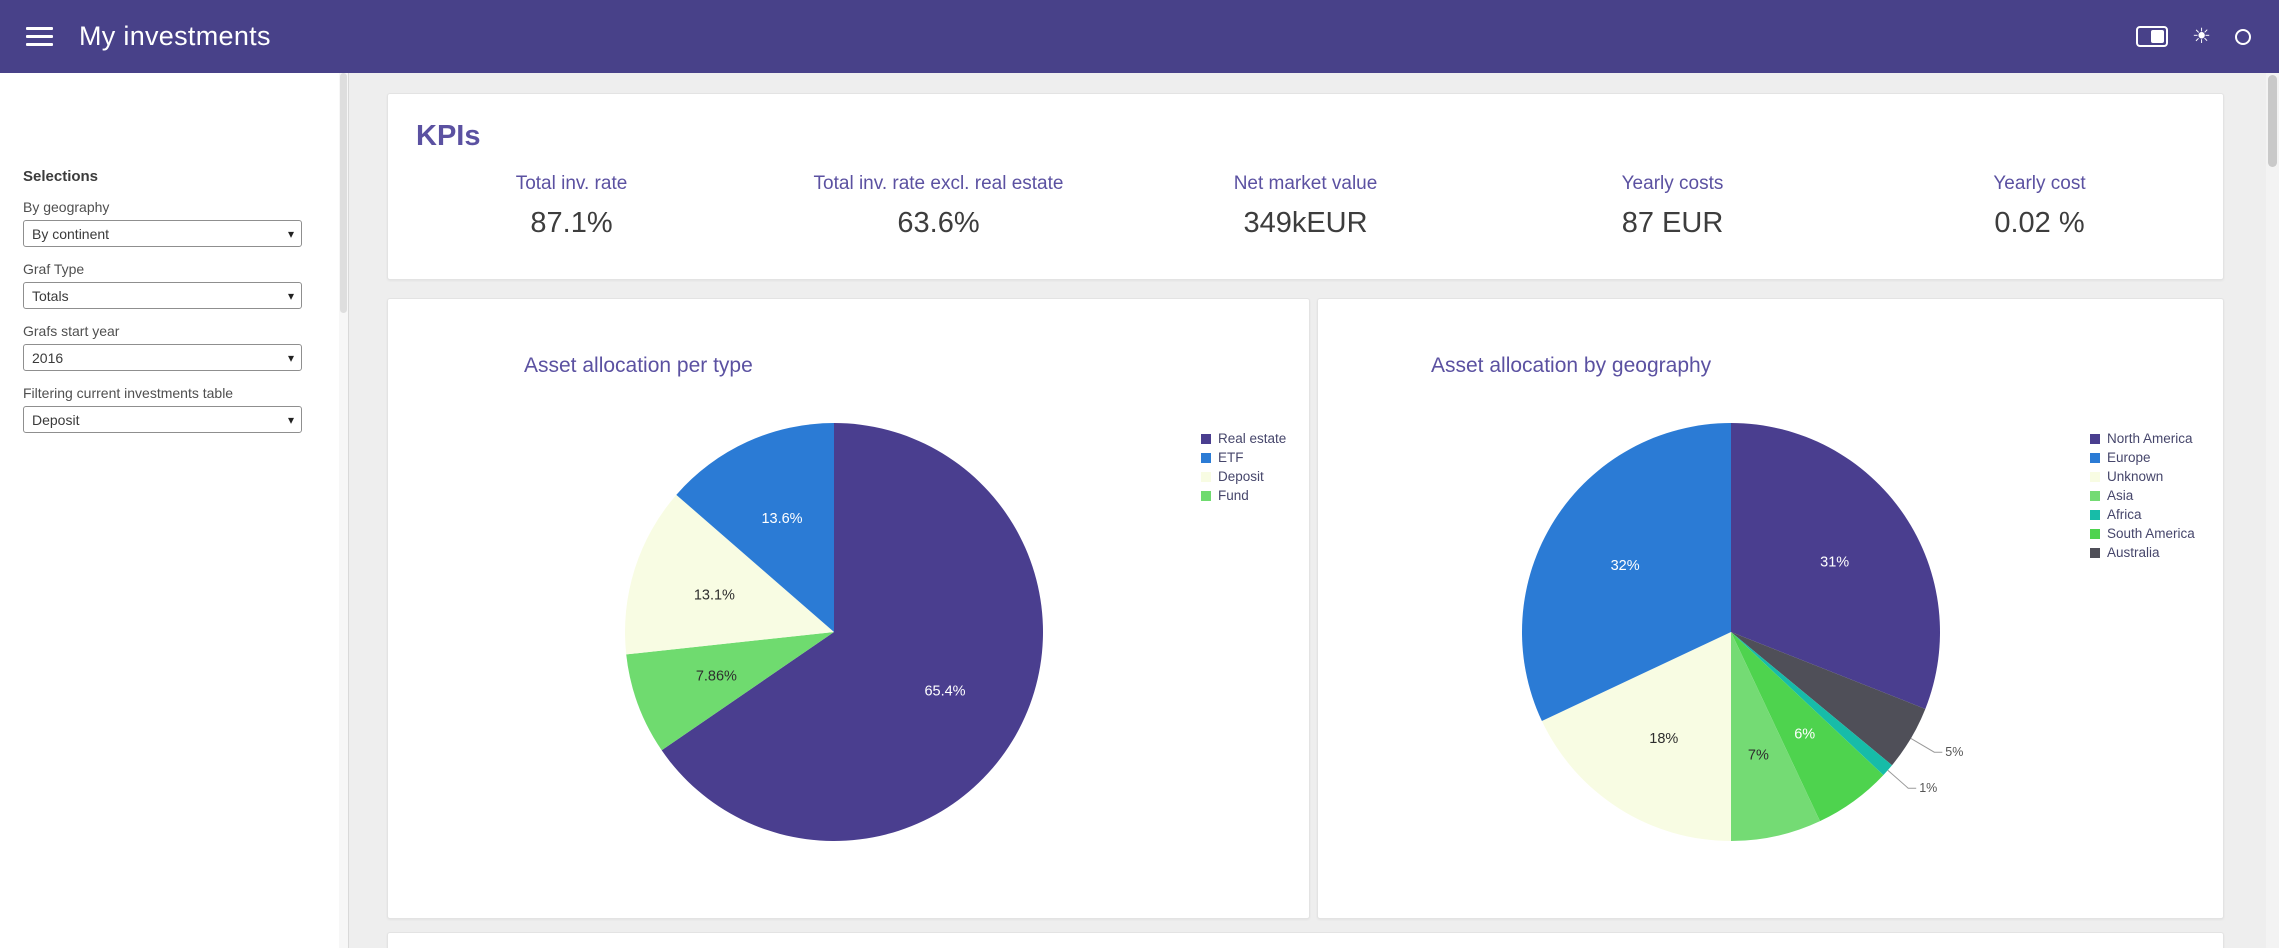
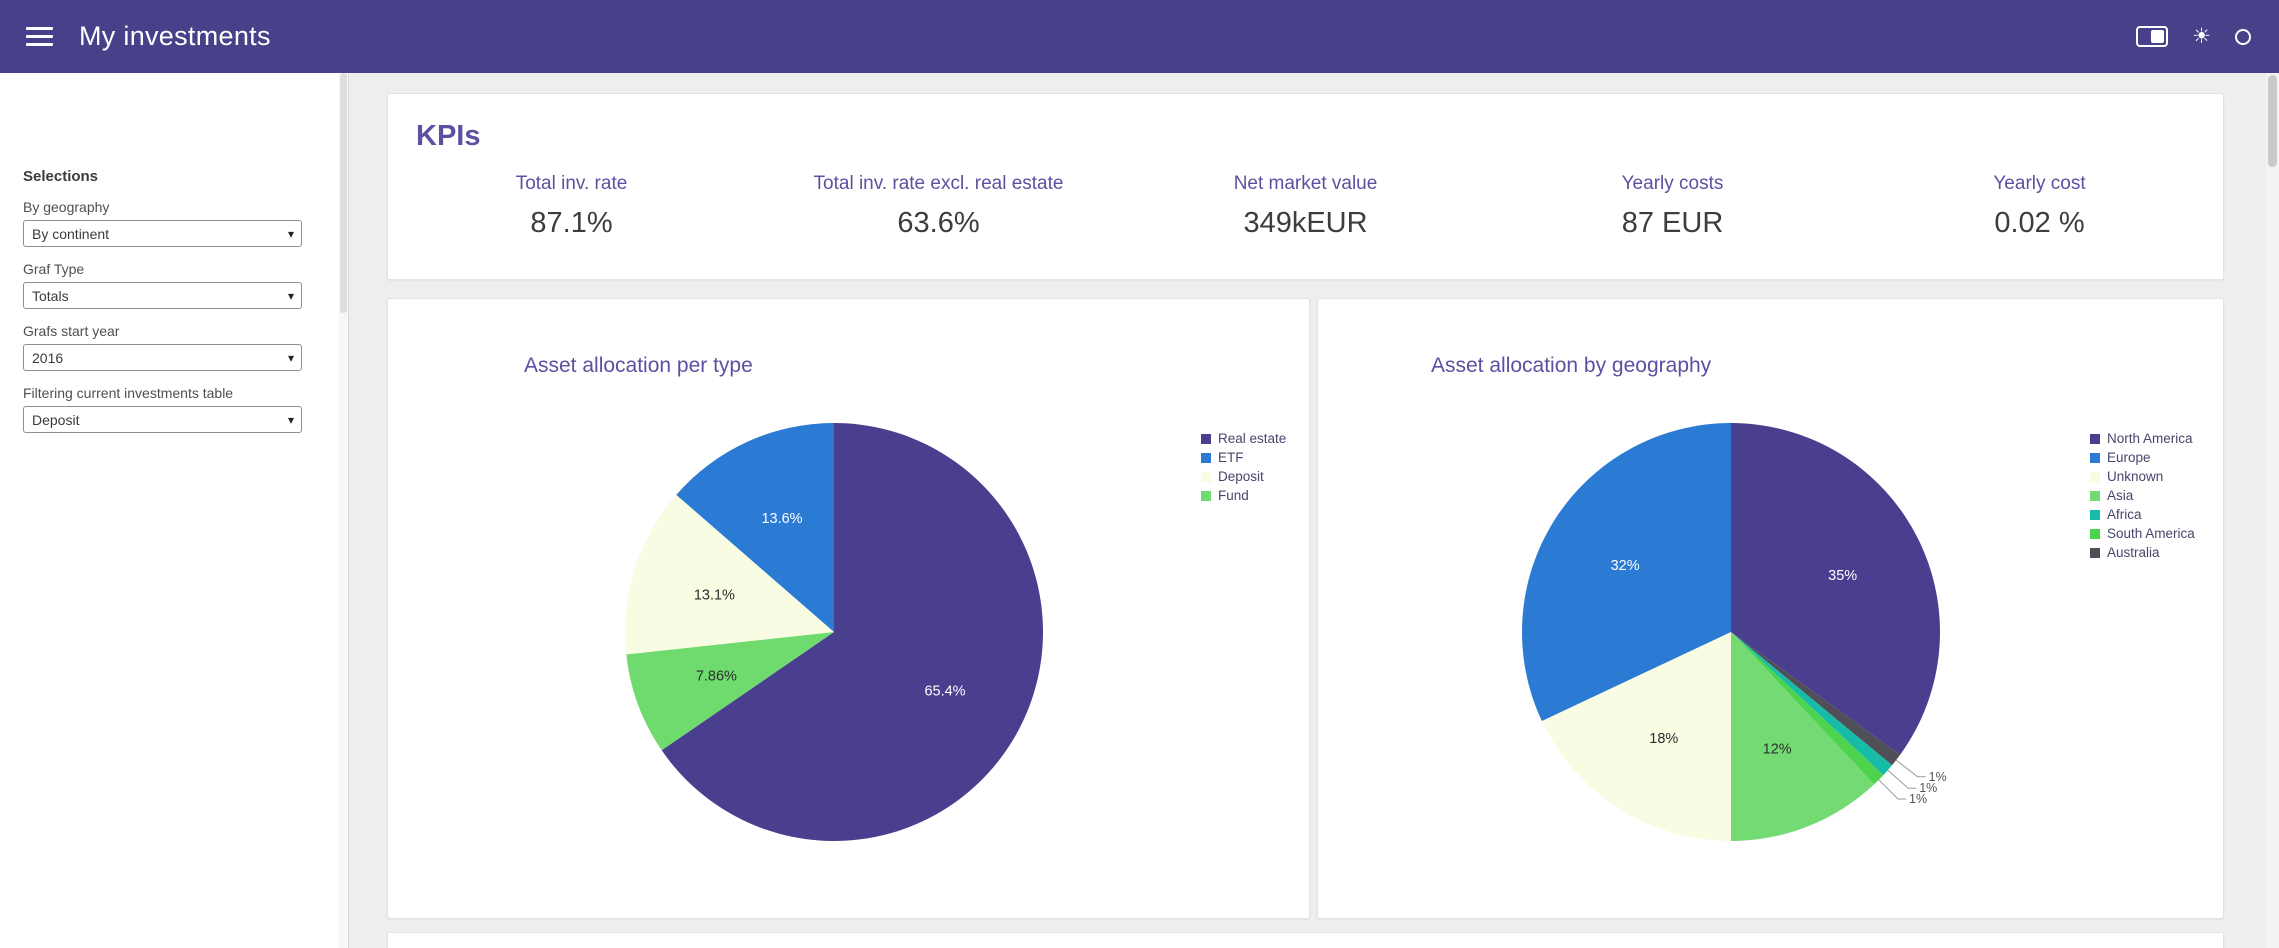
Asset allocation by geography/North America: 31% -> 35%
Asset allocation by geography/Australia: 5% -> 1%
Asset allocation by geography/South America: 6% -> 1%
Asset allocation by geography/Asia: 7% -> 12%
